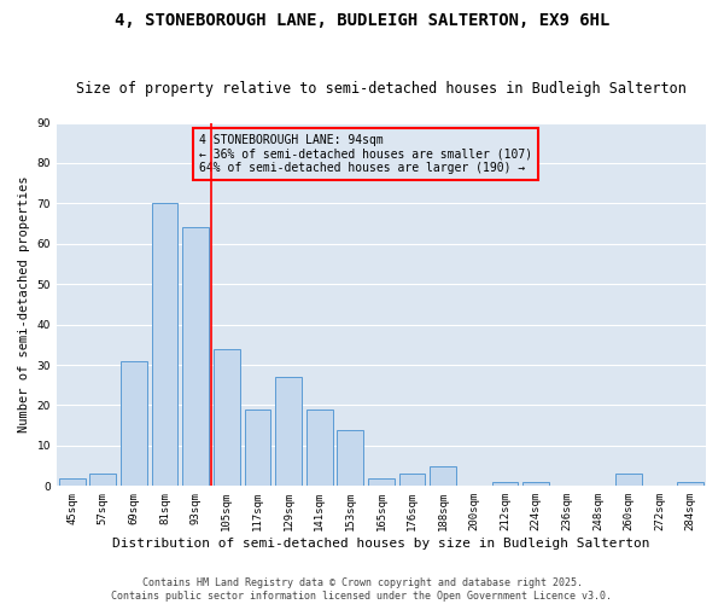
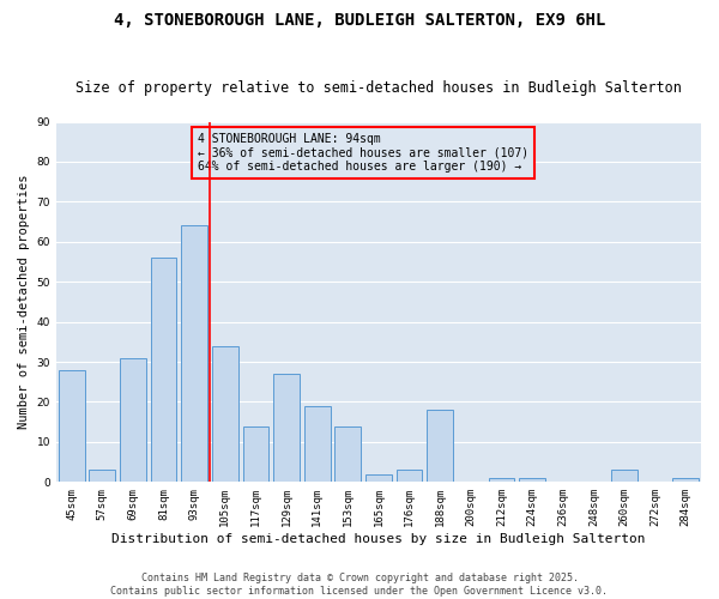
45sqm: 2 -> 28
81sqm: 70 -> 56
117sqm: 19 -> 14
188sqm: 5 -> 18
